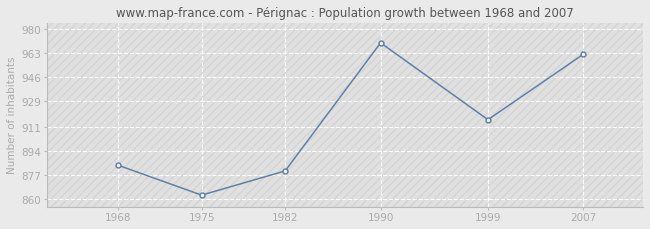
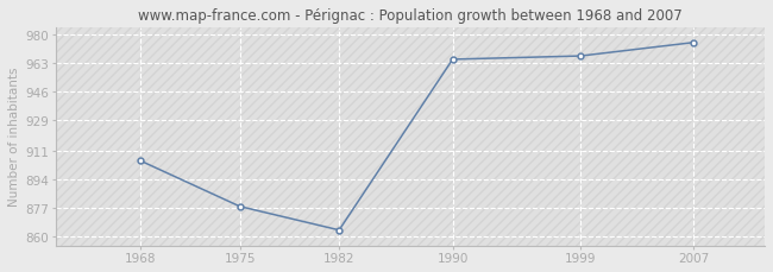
1968: 884 -> 905
1975: 863 -> 878
1982: 880 -> 864
1990: 970 -> 965
1999: 916 -> 967
2007: 962 -> 975
